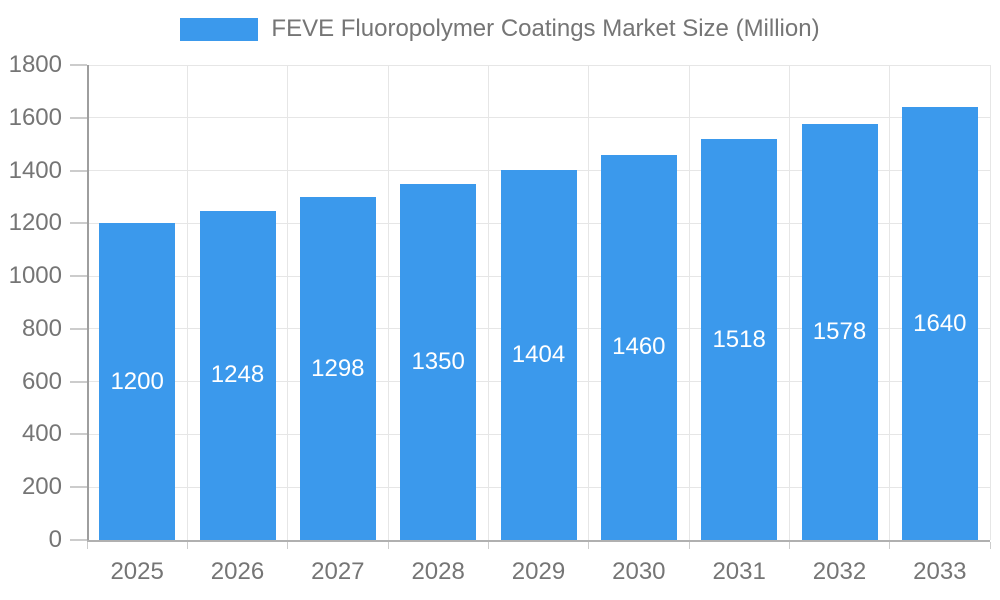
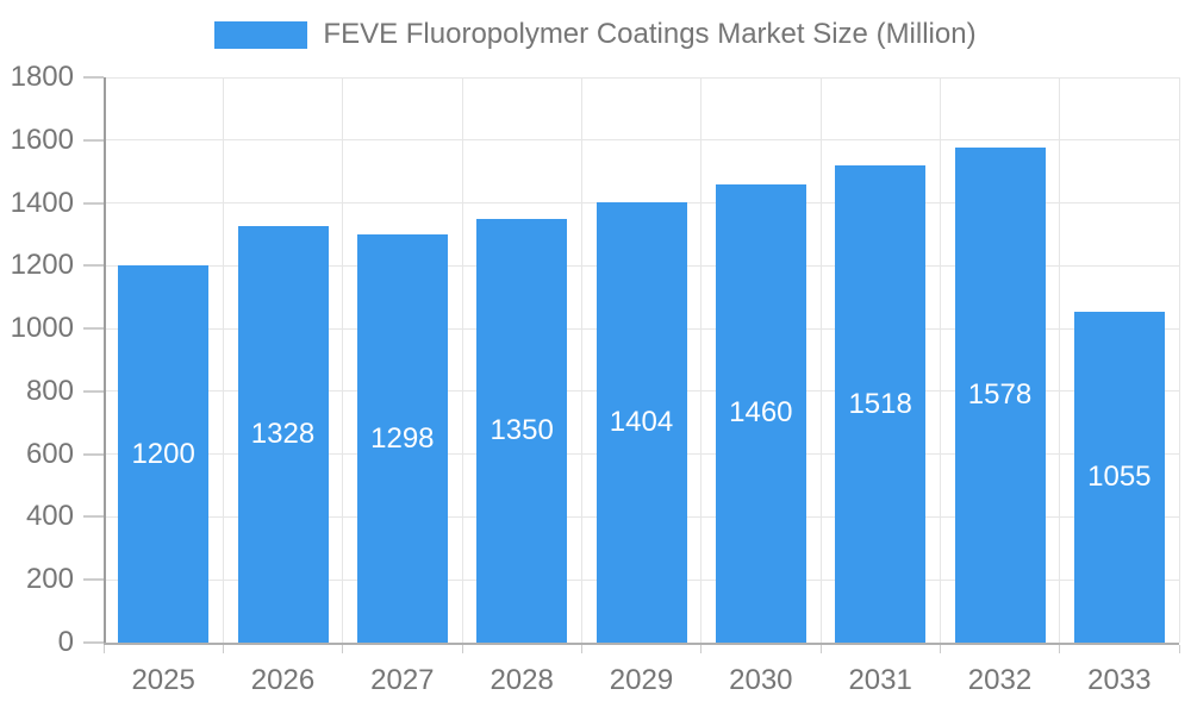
2026: 1248 -> 1328
2033: 1640 -> 1055
